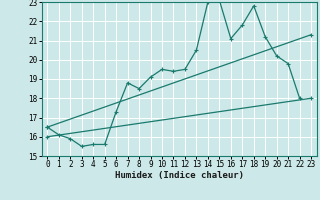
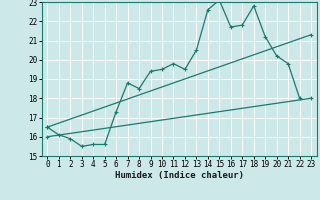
9: 19.1 -> 19.4
11: 19.4 -> 19.8
14: 23.0 -> 22.6
16: 21.1 -> 21.7
